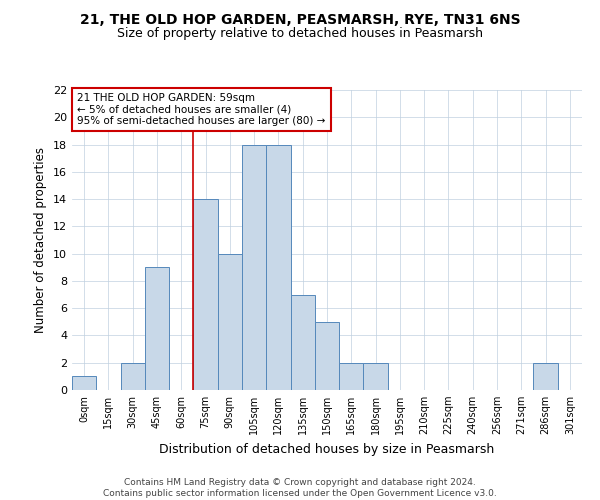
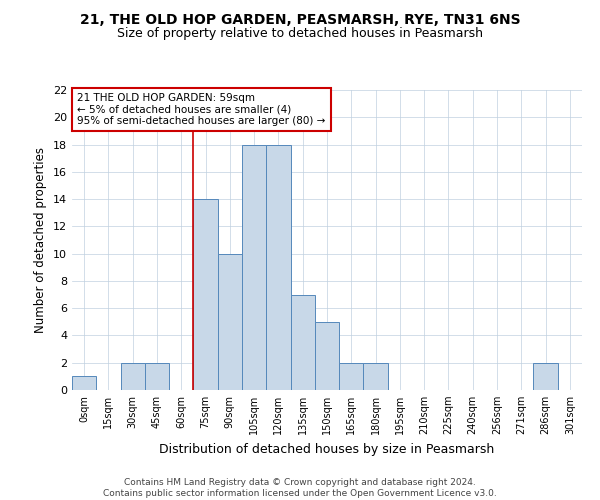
45sqm: 9 -> 2
